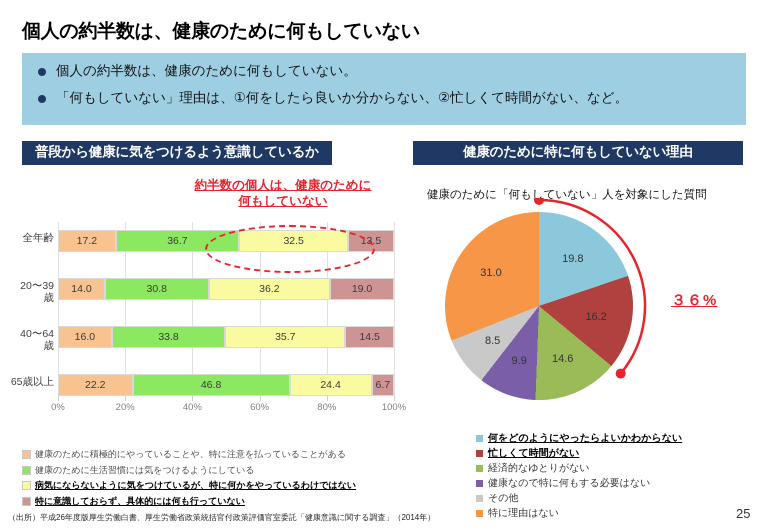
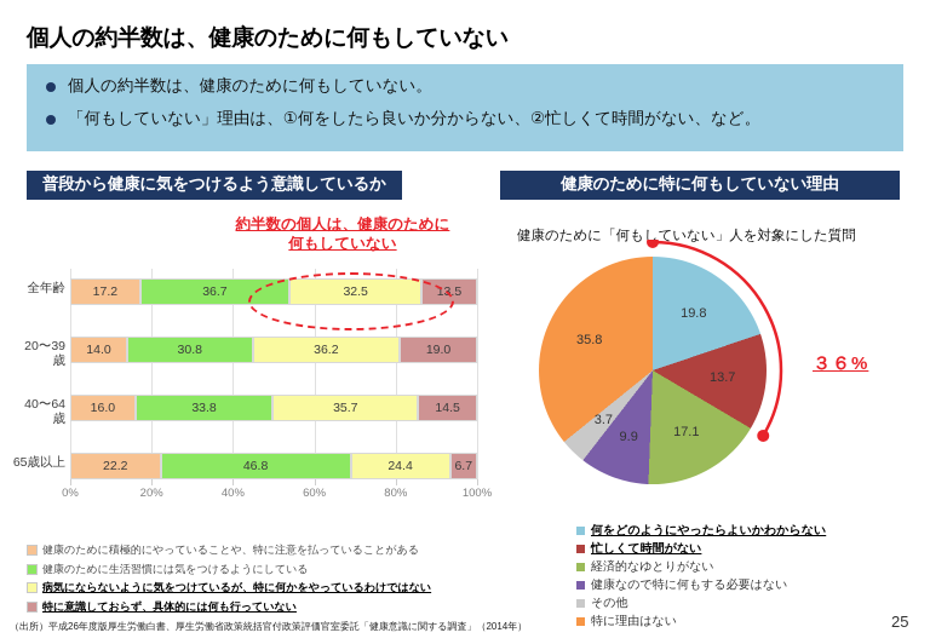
健康のために特に何もしていない理由/忙しくて時間がない: 16.2 -> 13.7
健康のために特に何もしていない理由/経済的なゆとりがない: 14.6 -> 17.1
健康のために特に何もしていない理由/その他: 8.5 -> 3.7
健康のために特に何もしていない理由/特に理由はない: 31.0 -> 35.8
